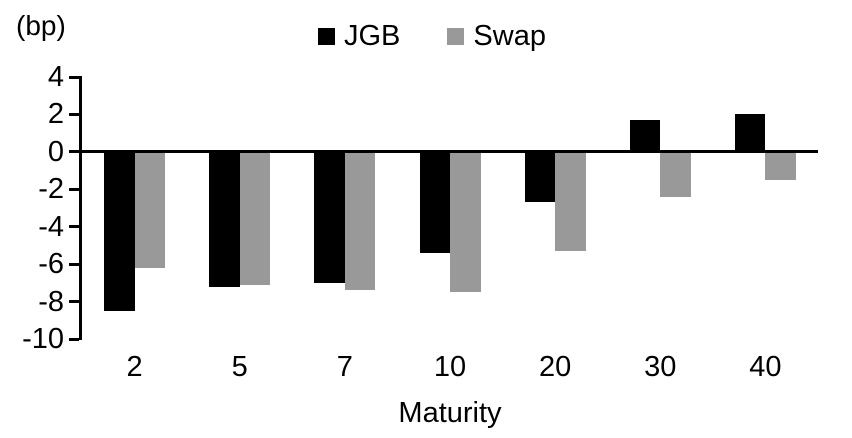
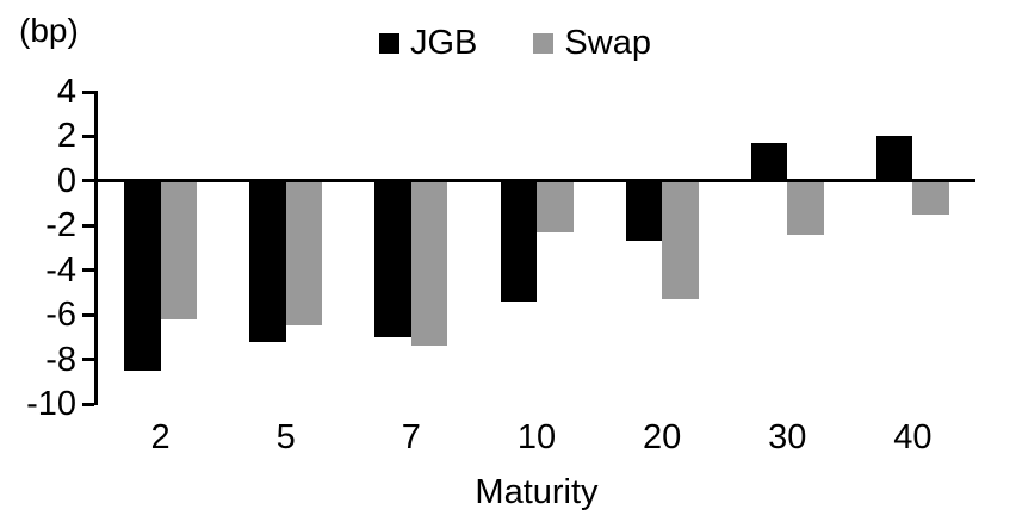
Swap/5: -7.1 -> -6.5
Swap/10: -7.5 -> -2.3
